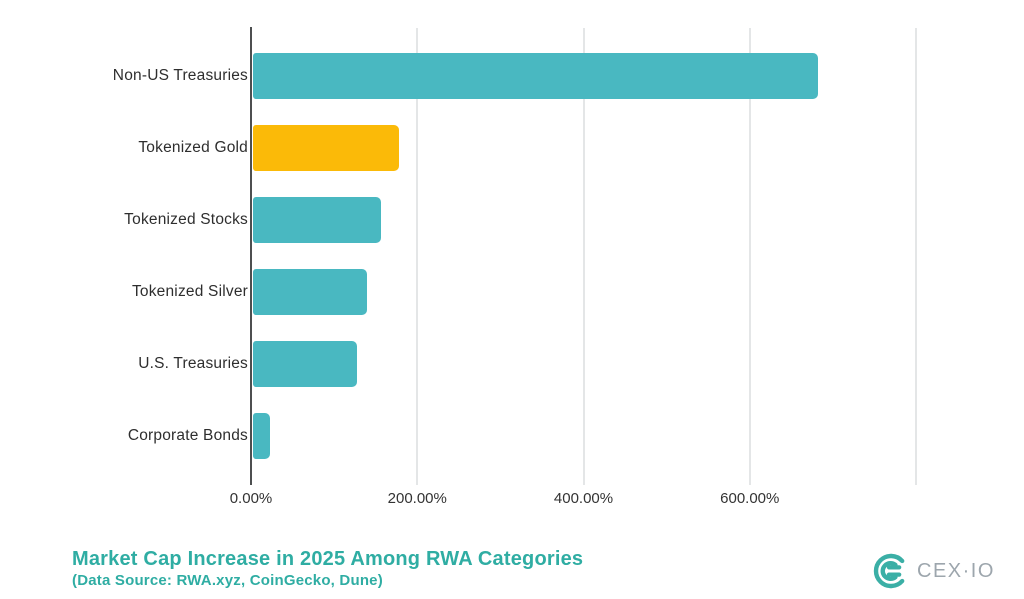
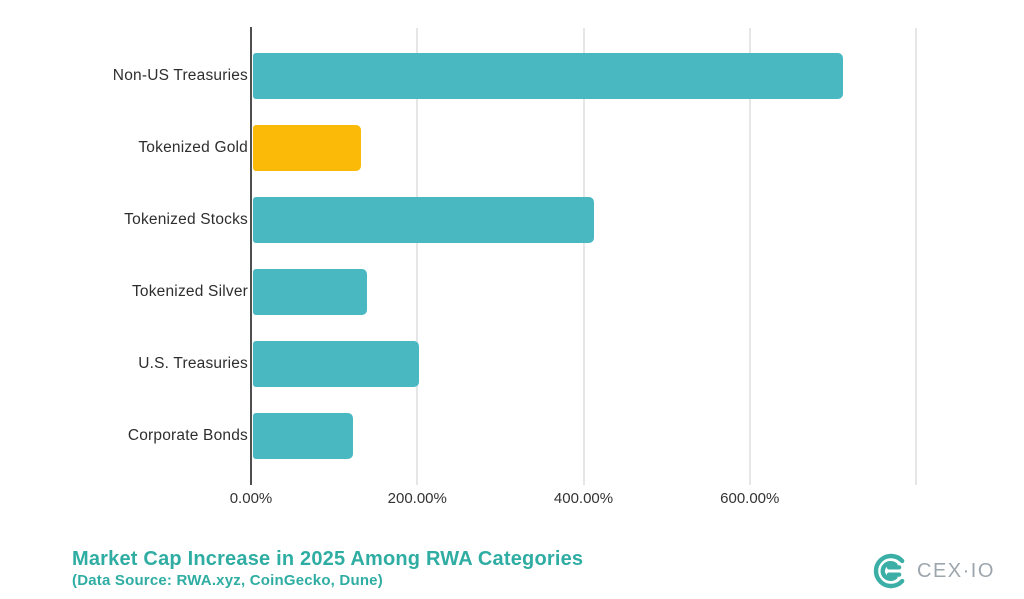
Non-US Treasuries: 680% -> 710%
Tokenized Gold: 180% -> 130%
Tokenized Stocks: 150% -> 410%
U.S. Treasuries: 120% -> 200%
Corporate Bonds: 20% -> 120%
